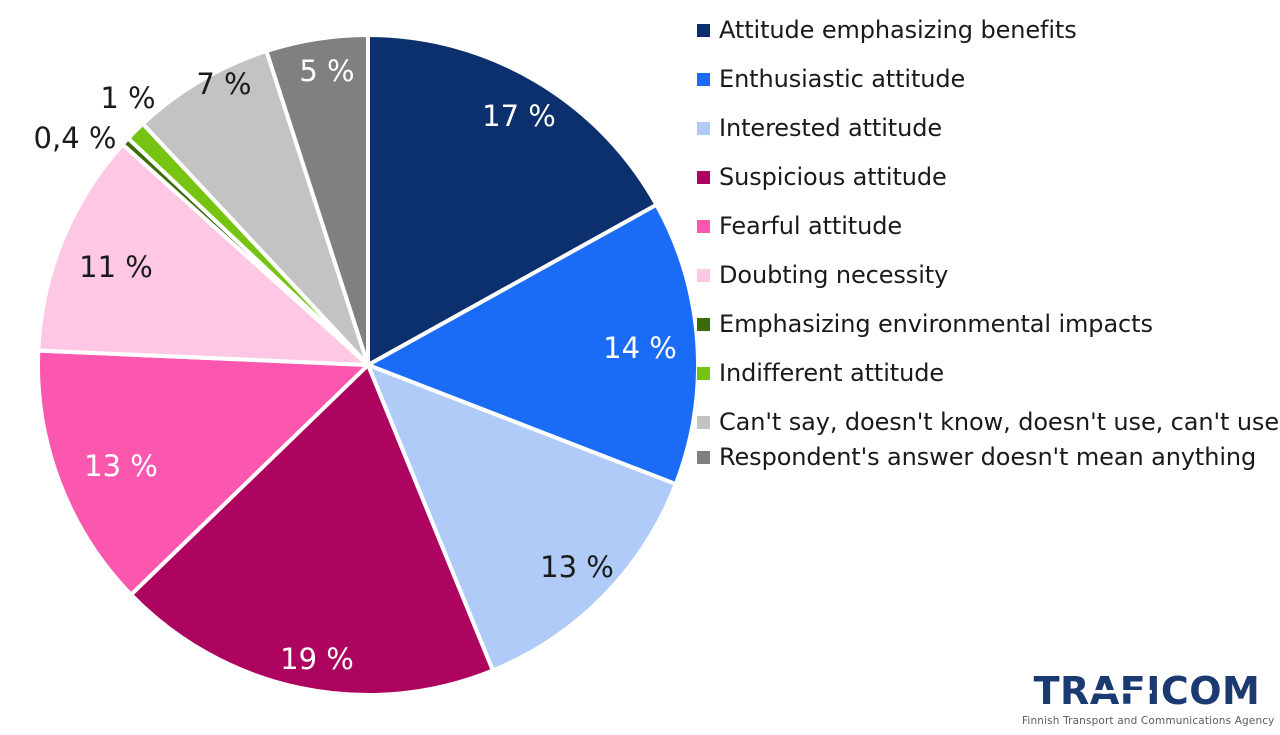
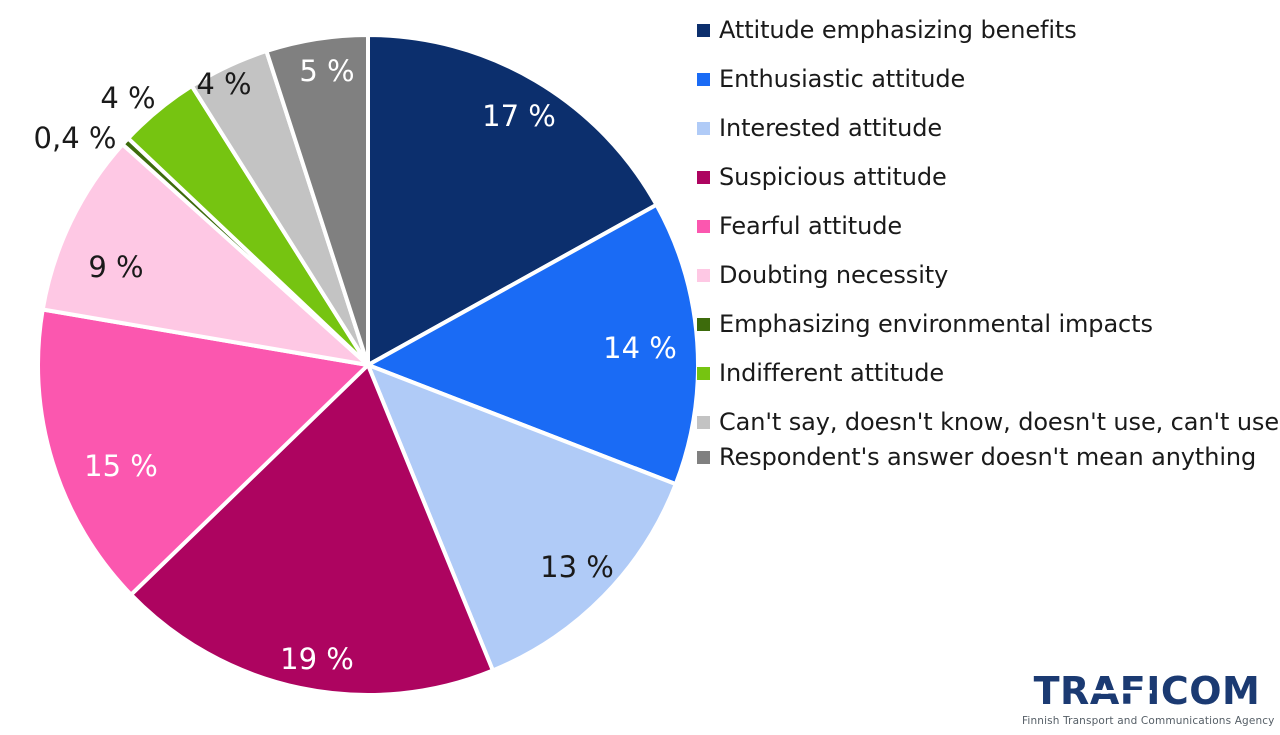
Fearful attitude: 13 -> 15
Doubting necessity: 11 -> 9
Indifferent attitude: 1 -> 4
Can't say, doesn't know, doesn't use, can't use: 7 -> 4
